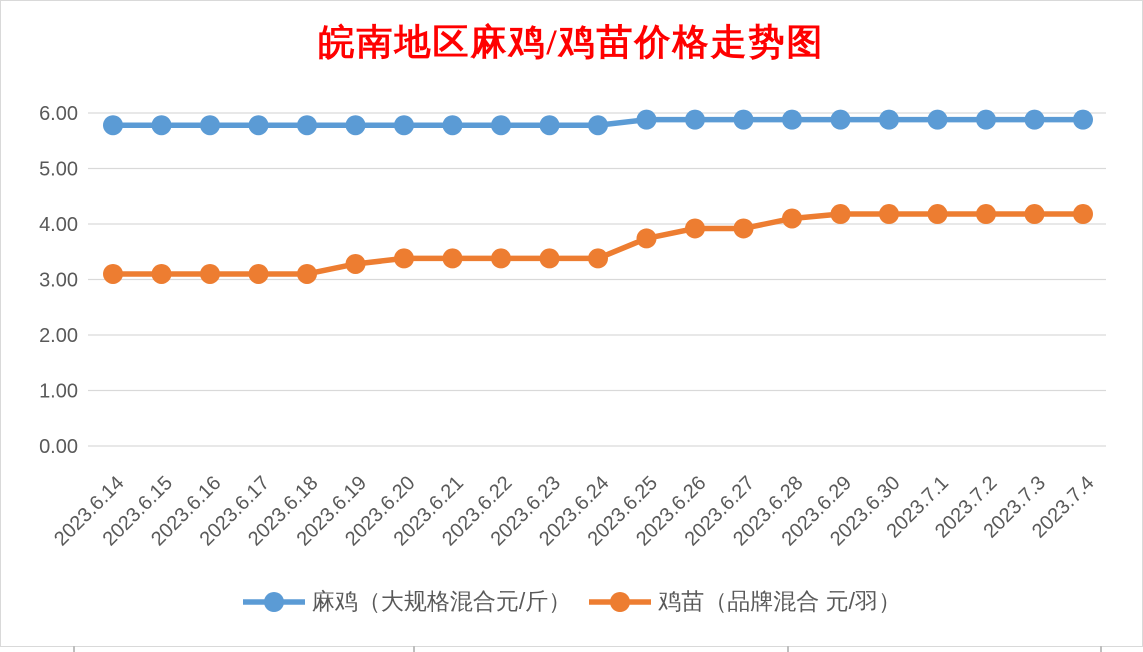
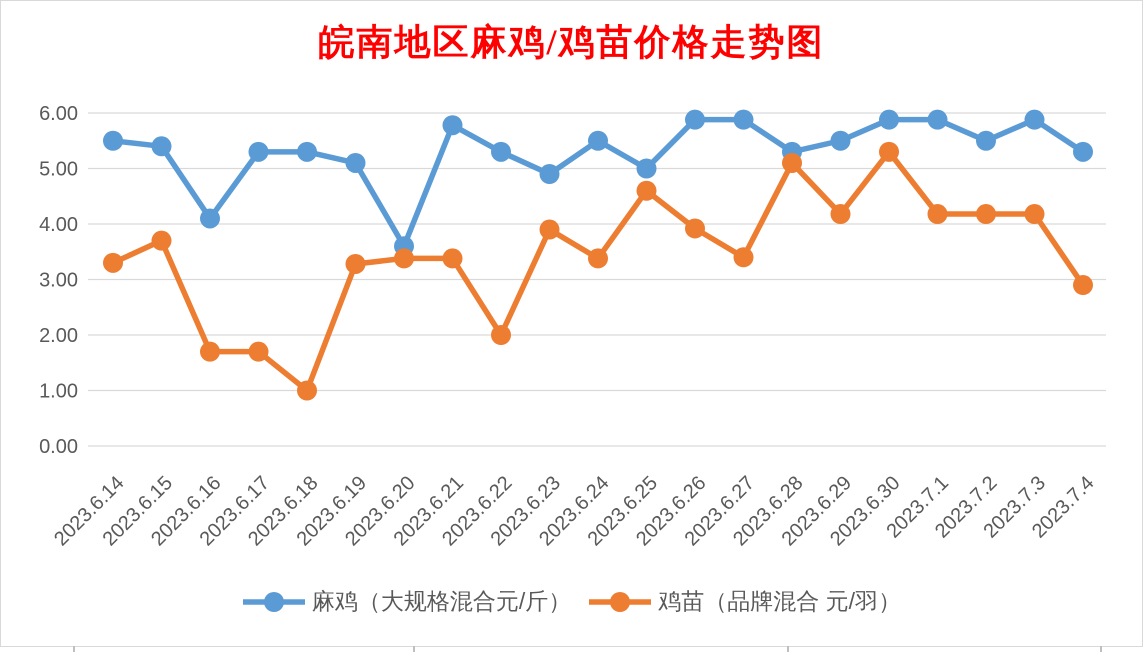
麻鸡（大规格混合元/斤）/2023.6.14: 5.8 -> 5.5
鸡苗（品牌混合 元/羽）/2023.6.14: 3.1 -> 3.3
麻鸡（大规格混合元/斤）/2023.6.15: 5.8 -> 5.4
鸡苗（品牌混合 元/羽）/2023.6.15: 3.1 -> 3.7
麻鸡（大规格混合元/斤）/2023.6.16: 5.8 -> 4.1
鸡苗（品牌混合 元/羽）/2023.6.16: 3.1 -> 1.7
麻鸡（大规格混合元/斤）/2023.6.17: 5.8 -> 5.3
鸡苗（品牌混合 元/羽）/2023.6.17: 3.1 -> 1.7
麻鸡（大规格混合元/斤）/2023.6.18: 5.8 -> 5.3
鸡苗（品牌混合 元/羽）/2023.6.18: 3.1 -> 1.0
麻鸡（大规格混合元/斤）/2023.6.19: 5.8 -> 5.1
麻鸡（大规格混合元/斤）/2023.6.20: 5.8 -> 3.6
麻鸡（大规格混合元/斤）/2023.6.22: 5.8 -> 5.3
鸡苗（品牌混合 元/羽）/2023.6.22: 3.4 -> 2.0
麻鸡（大规格混合元/斤）/2023.6.23: 5.8 -> 4.9
鸡苗（品牌混合 元/羽）/2023.6.23: 3.4 -> 3.9
麻鸡（大规格混合元/斤）/2023.6.24: 5.8 -> 5.5
麻鸡（大规格混合元/斤）/2023.6.25: 5.9 -> 5.0
鸡苗（品牌混合 元/羽）/2023.6.25: 3.7 -> 4.6
鸡苗（品牌混合 元/羽）/2023.6.27: 3.9 -> 3.4
麻鸡（大规格混合元/斤）/2023.6.28: 5.9 -> 5.3
鸡苗（品牌混合 元/羽）/2023.6.28: 4.1 -> 5.1
麻鸡（大规格混合元/斤）/2023.6.29: 5.9 -> 5.5
鸡苗（品牌混合 元/羽）/2023.6.30: 4.2 -> 5.3
麻鸡（大规格混合元/斤）/2023.7.2: 5.9 -> 5.5
麻鸡（大规格混合元/斤）/2023.7.4: 5.9 -> 5.3
鸡苗（品牌混合 元/羽）/2023.7.4: 4.2 -> 2.9
